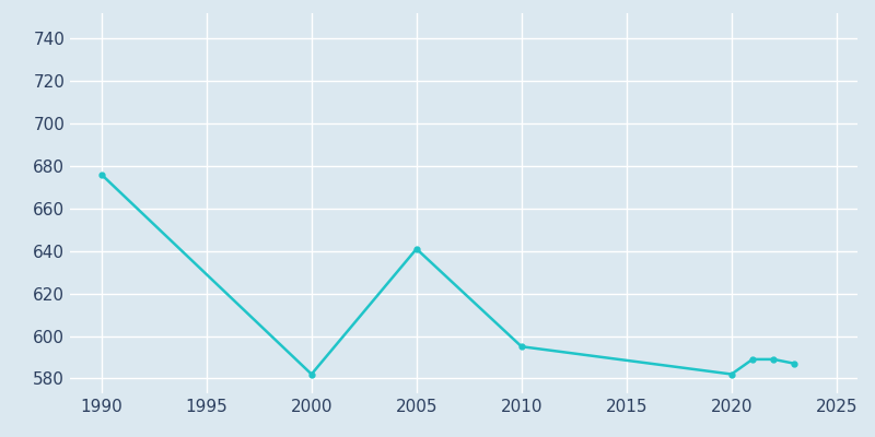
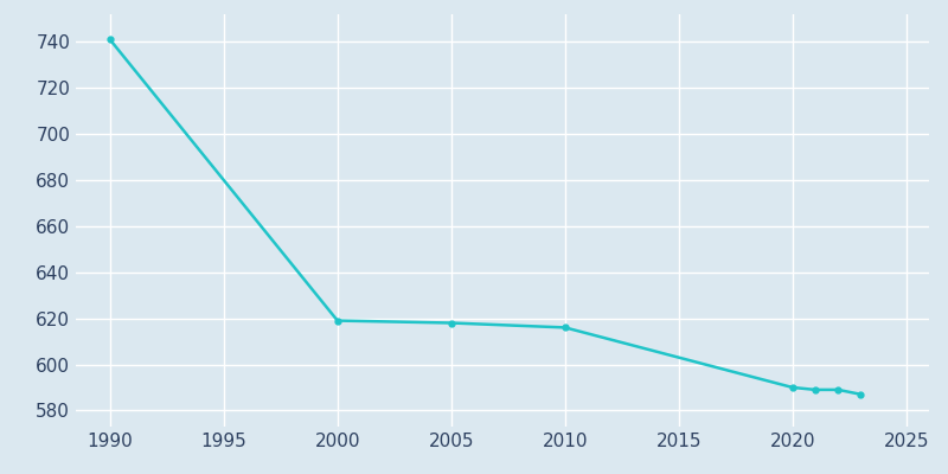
1990: 676 -> 741
2000: 582 -> 619
2005: 641 -> 618
2010: 595 -> 616
2020: 582 -> 590
